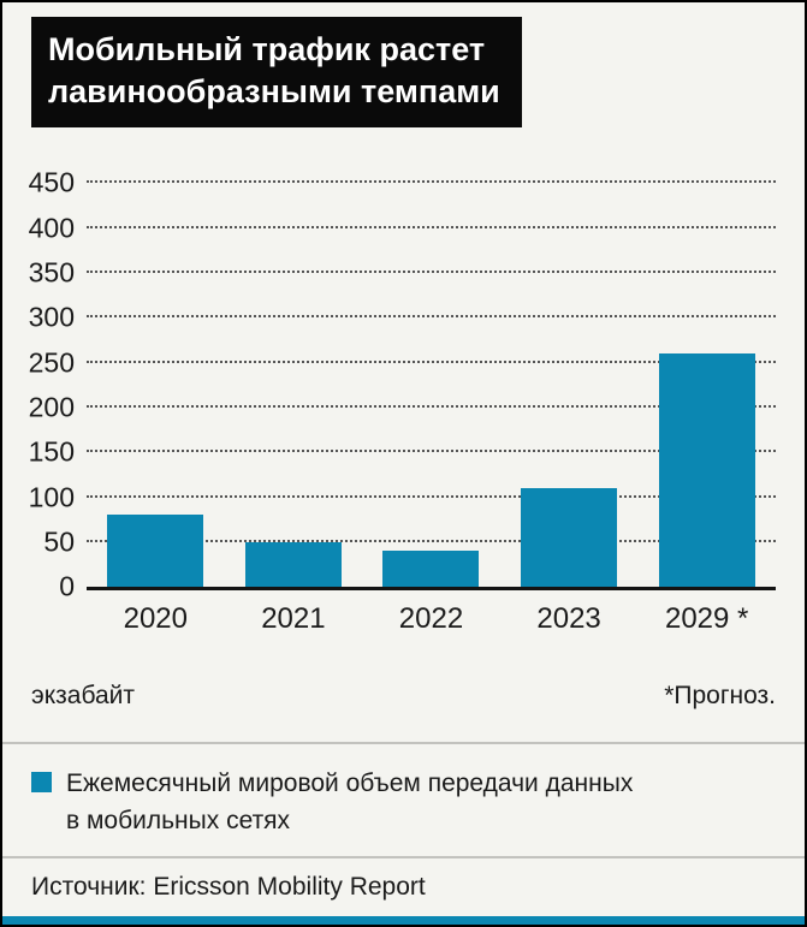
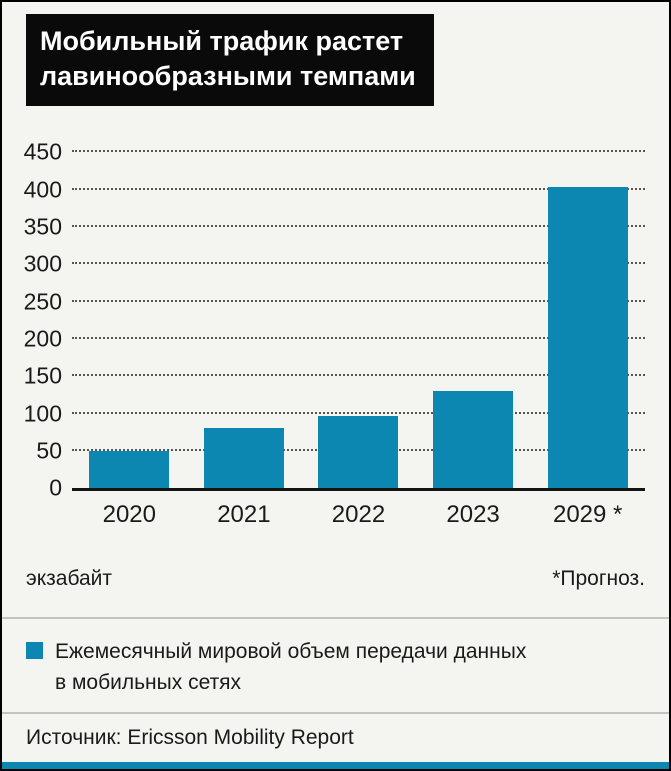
2020: 80 -> 50
2021: 50 -> 80
2022: 40 -> 100
2023: 110 -> 130
2029 *: 260 -> 400
